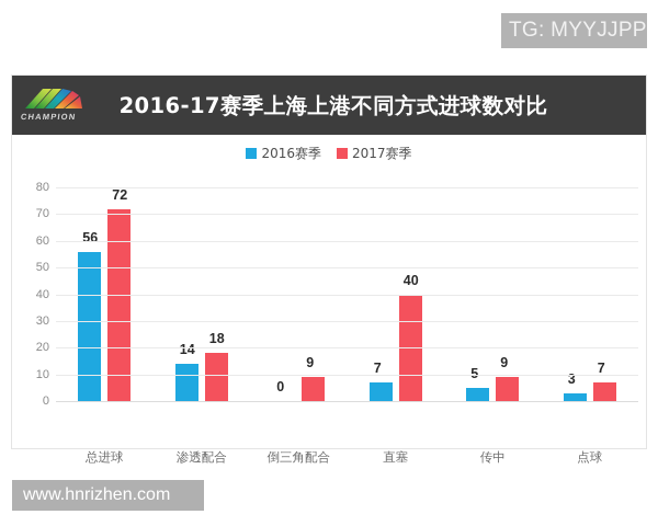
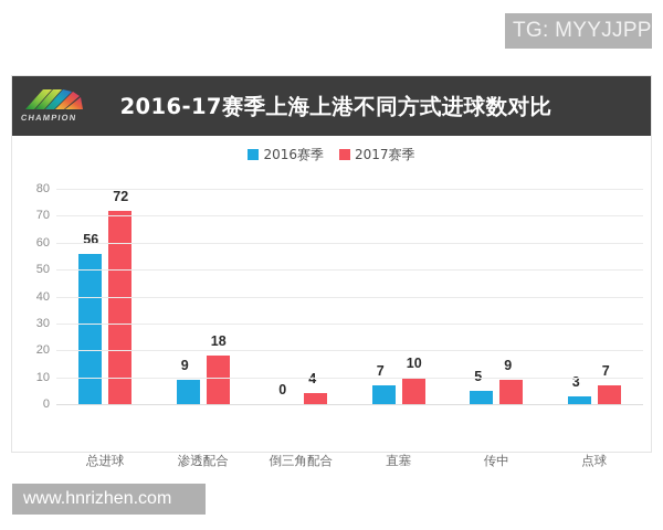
2016赛季/渗透配合: 14 -> 9
2017赛季/倒三角配合: 9 -> 4
2017赛季/直塞: 40 -> 10
